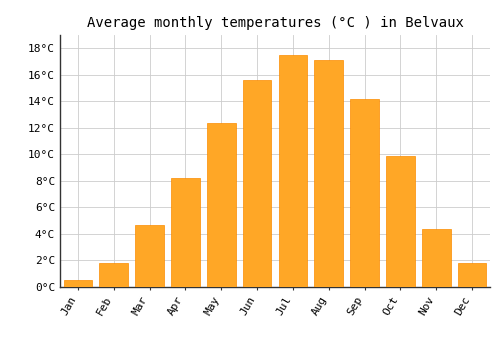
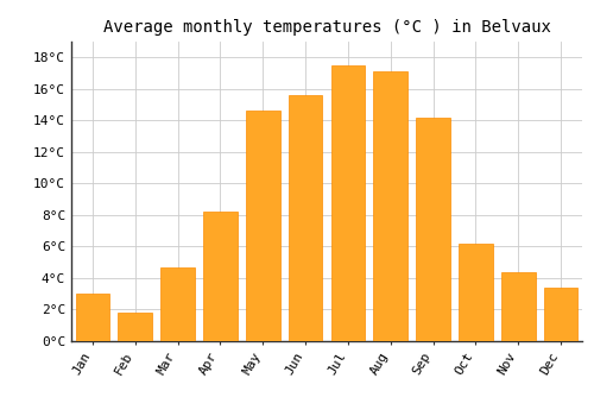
Jan: 0.5°C -> 3.0°C
May: 12.4°C -> 14.6°C
Oct: 9.9°C -> 6.2°C
Dec: 1.8°C -> 3.4°C
